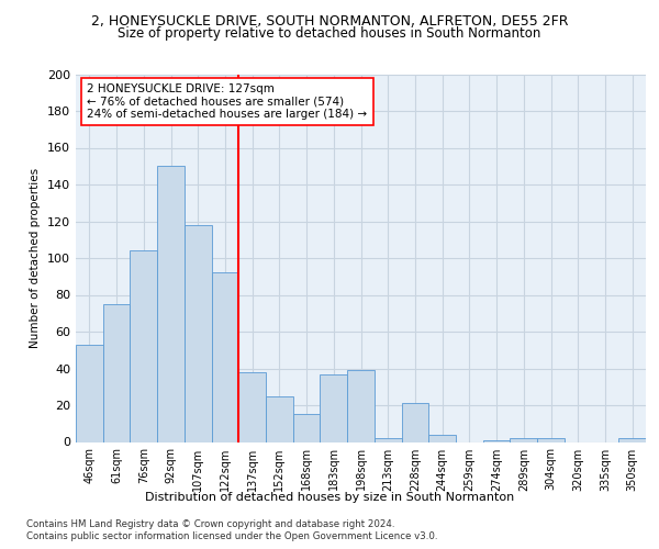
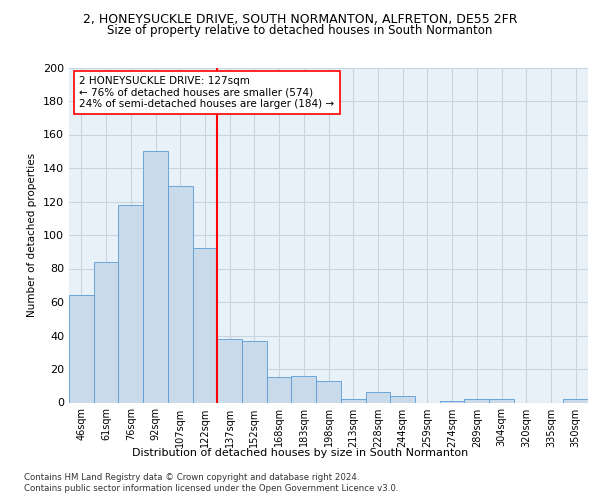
46sqm: 53 -> 64
61sqm: 75 -> 84
76sqm: 104 -> 118
107sqm: 118 -> 129
152sqm: 25 -> 37
183sqm: 37 -> 16
198sqm: 39 -> 13
228sqm: 21 -> 6
